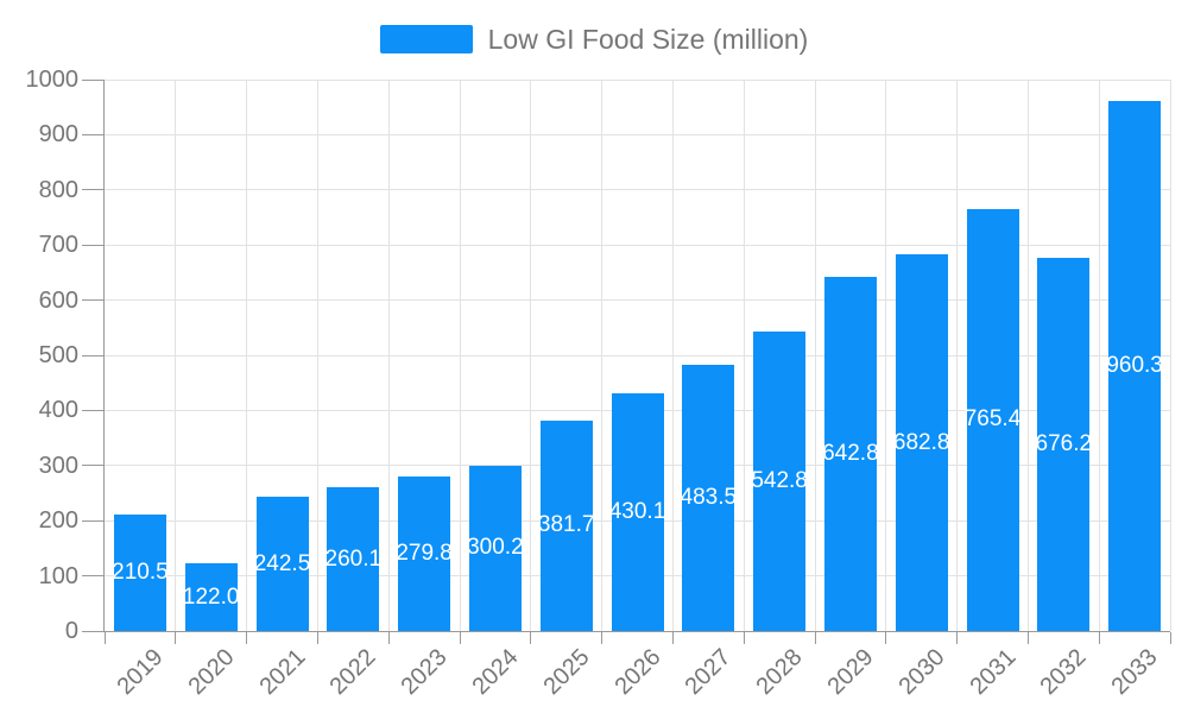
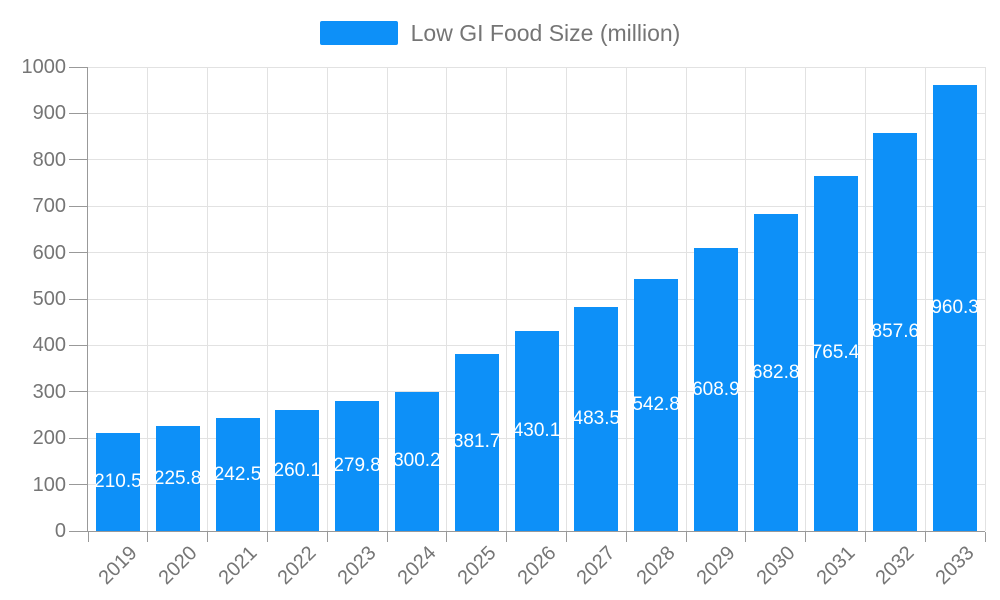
2020: 122.0 -> 225.8
2029: 642.8 -> 608.9
2032: 676.2 -> 857.6
